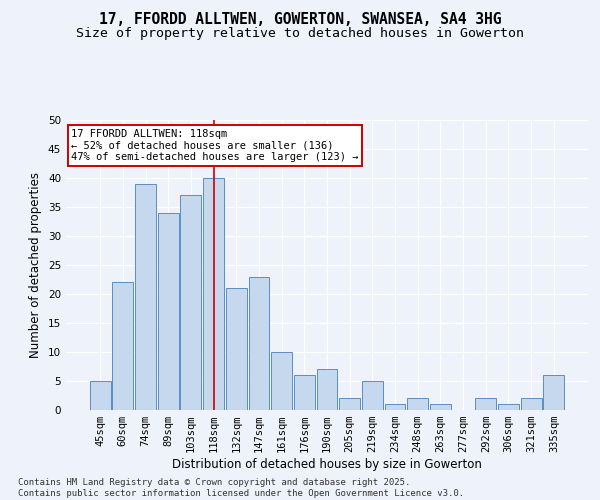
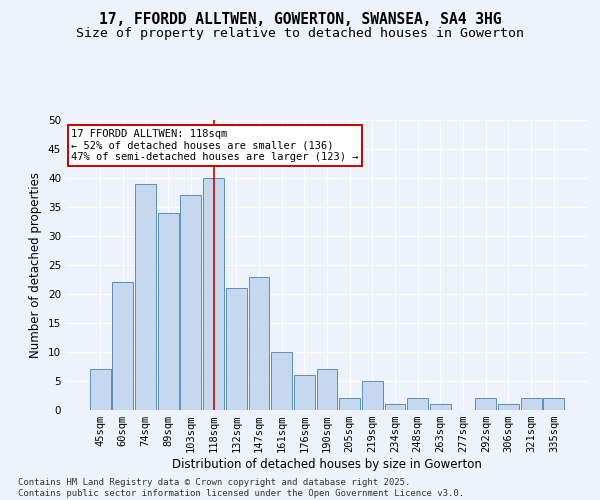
45sqm: 5 -> 7
335sqm: 6 -> 2
